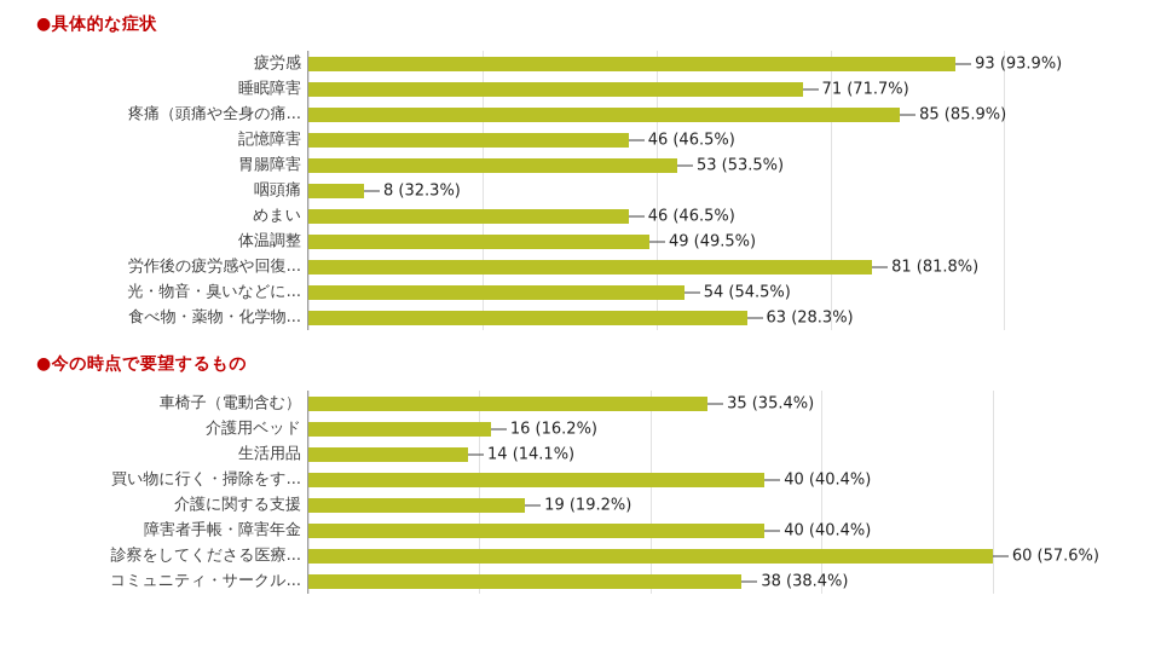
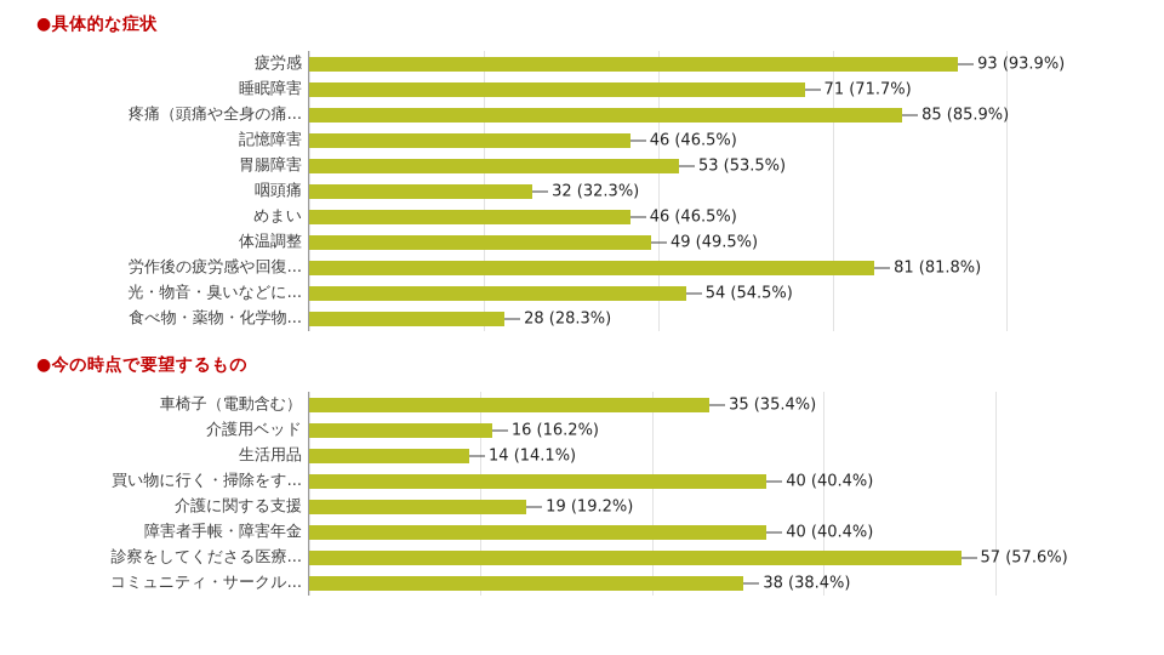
●具体的な症状/咽頭痛: 8 -> 32
●具体的な症状/食べ物・薬物・化学物...: 63 -> 28
●今の時点で要望するもの/診察をしてくださる医療...: 60 -> 57
